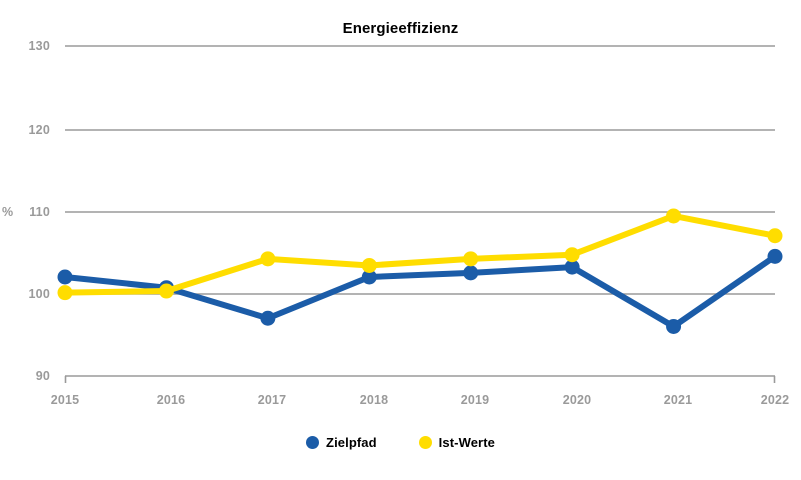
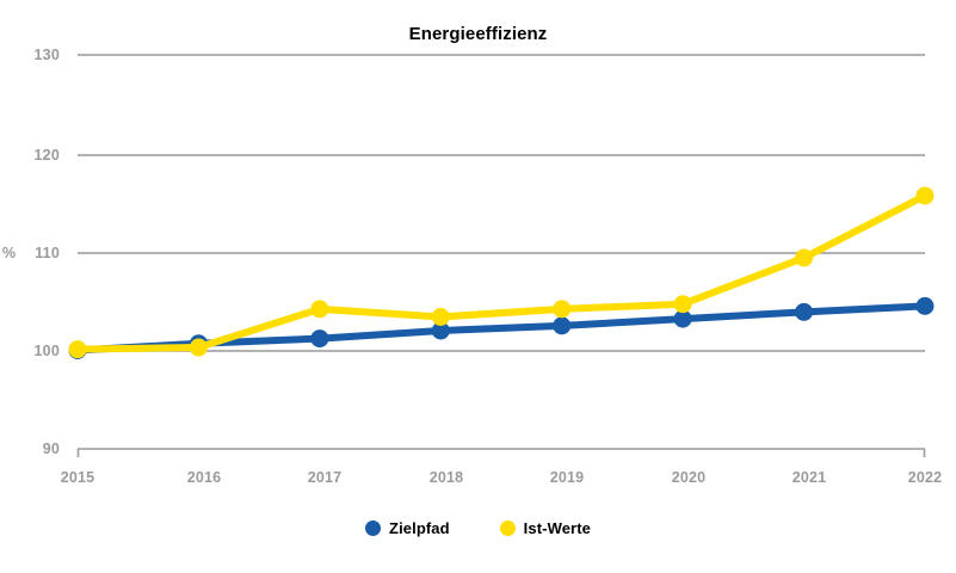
Zielpfad/2015: 102 -> 100
Zielpfad/2017: 97 -> 101
Zielpfad/2021: 96 -> 104
Ist-Werte/2022: 107 -> 116
